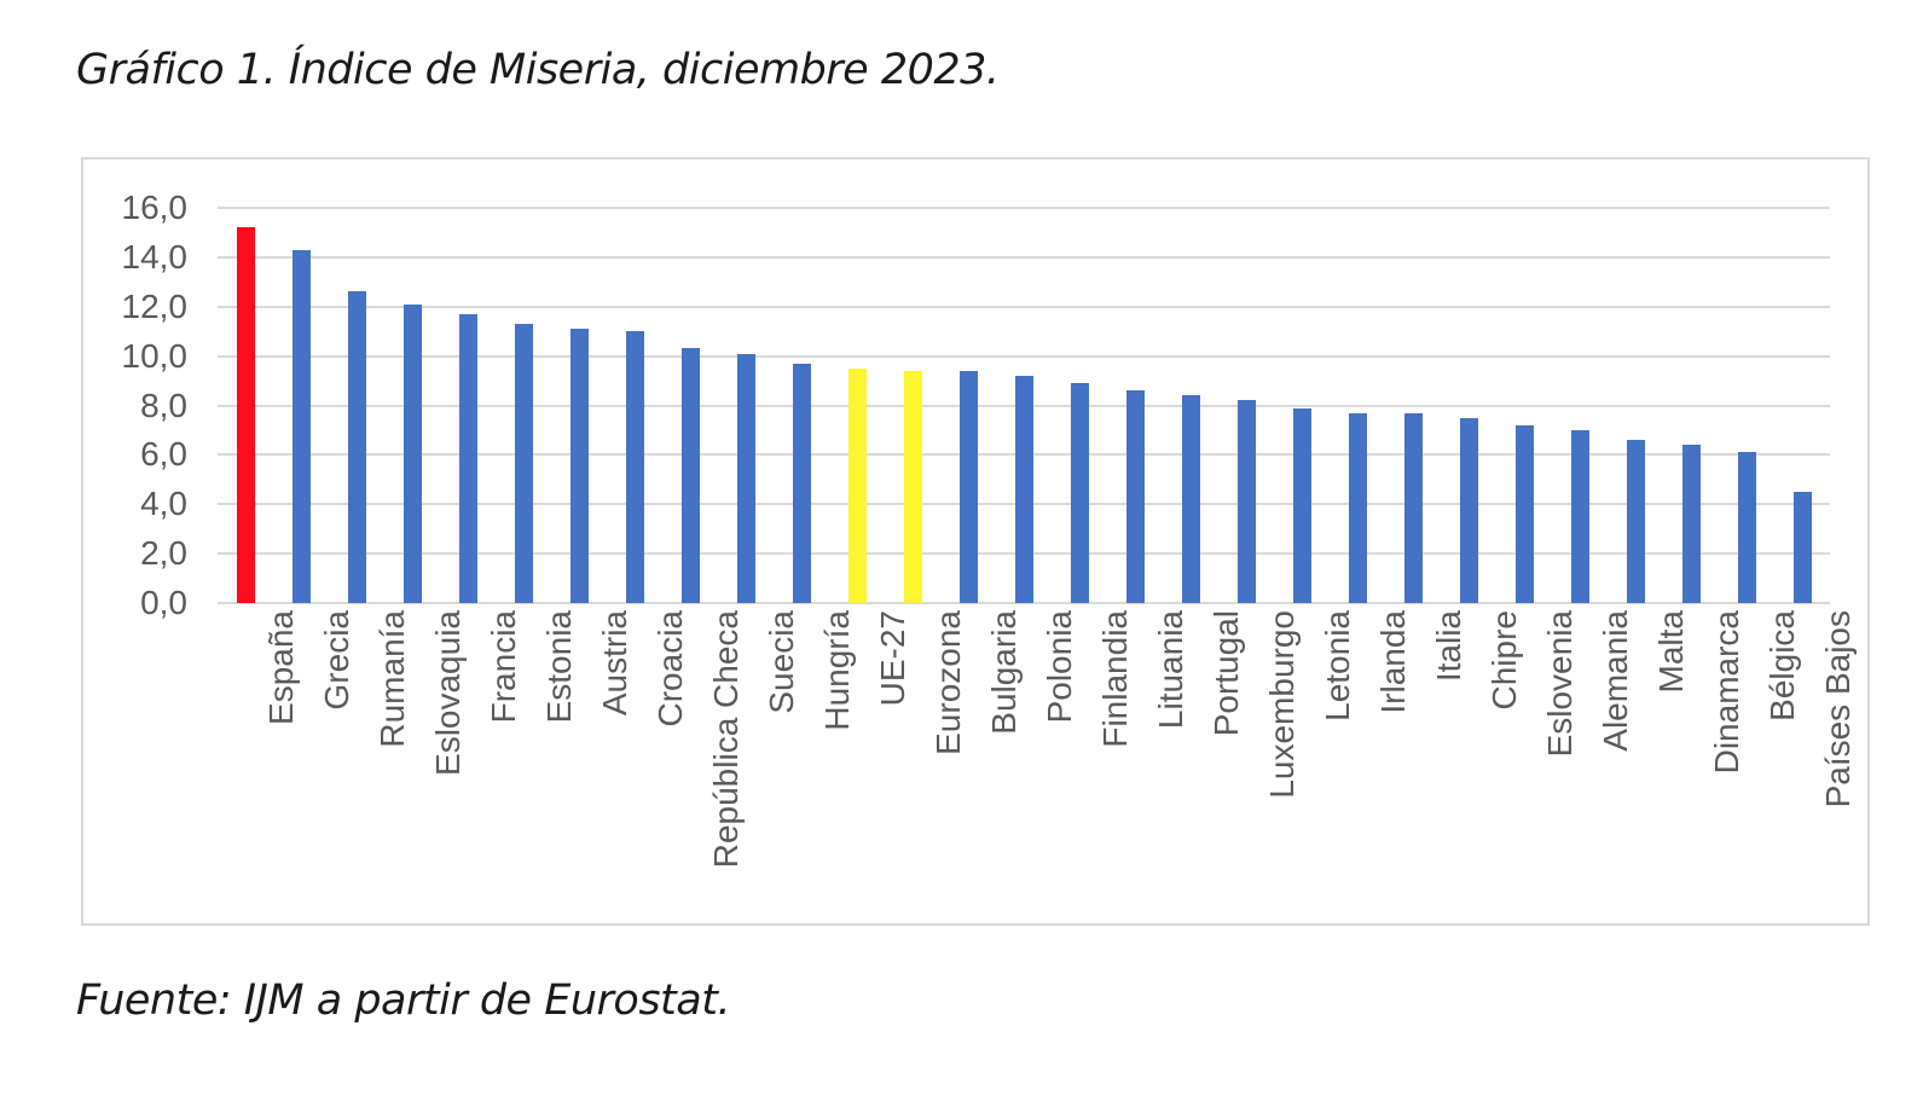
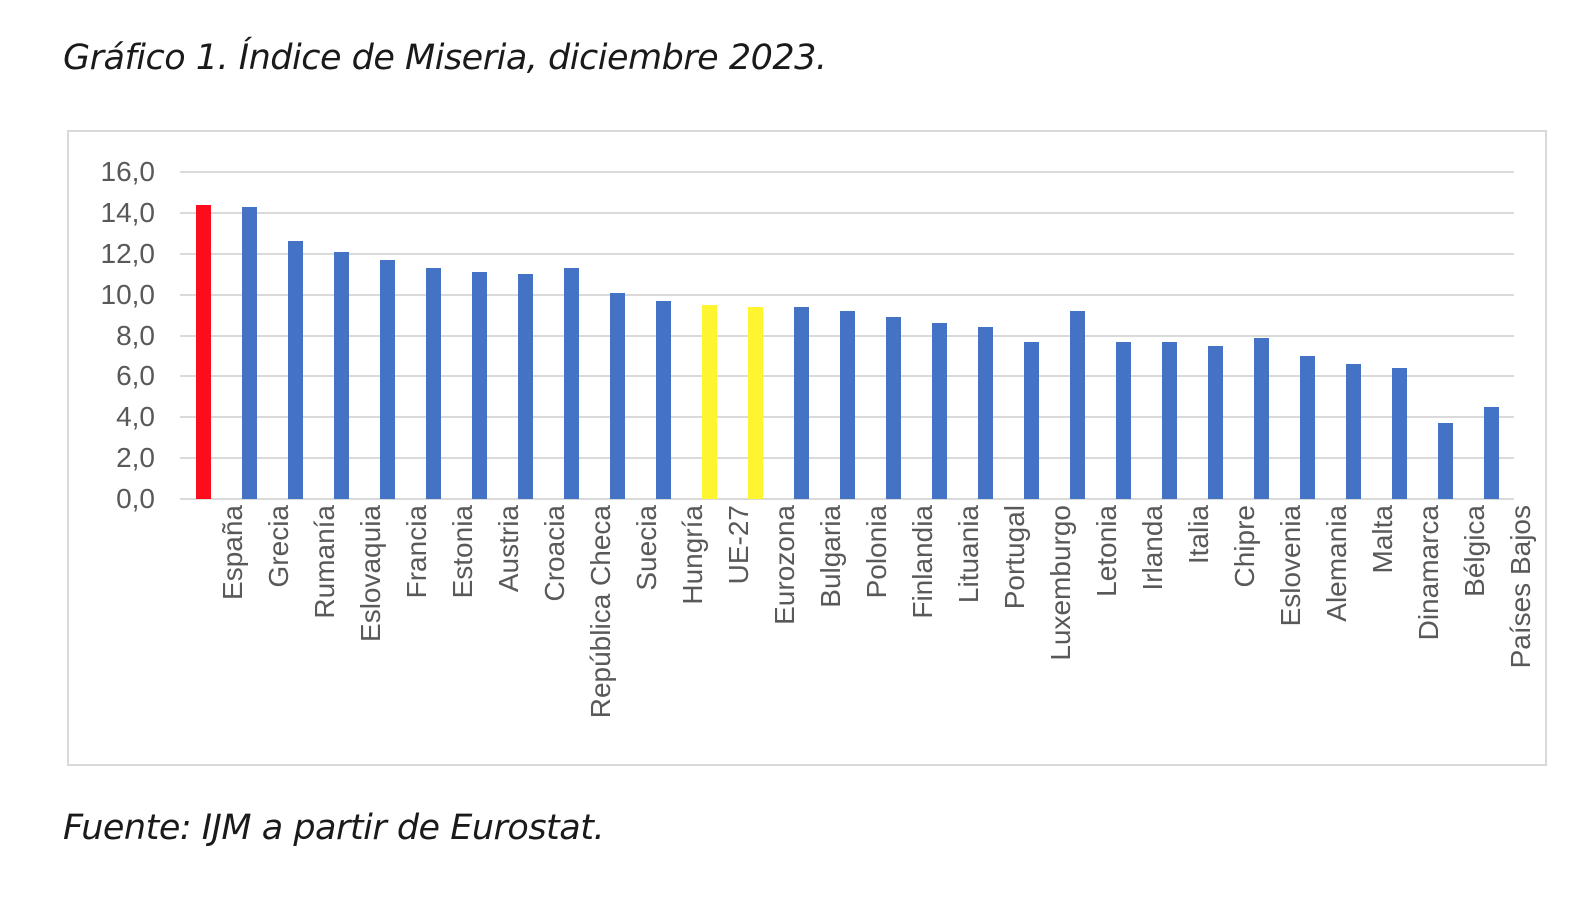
España: 15,2 -> 14,4
República Checa: 10,3 -> 11,3
Luxemburgo: 8,2 -> 7,7
Letonia: 7,9 -> 9,2
Eslovenia: 7,2 -> 7,9
Bélgica: 6,1 -> 3,7
